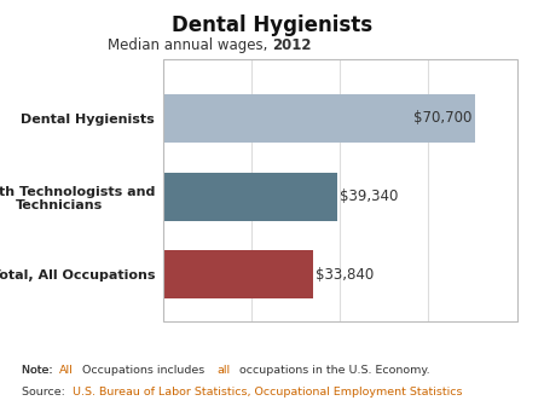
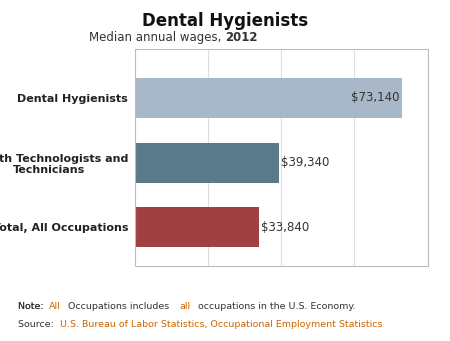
Dental Hygienists: $70,700 -> $73,140
